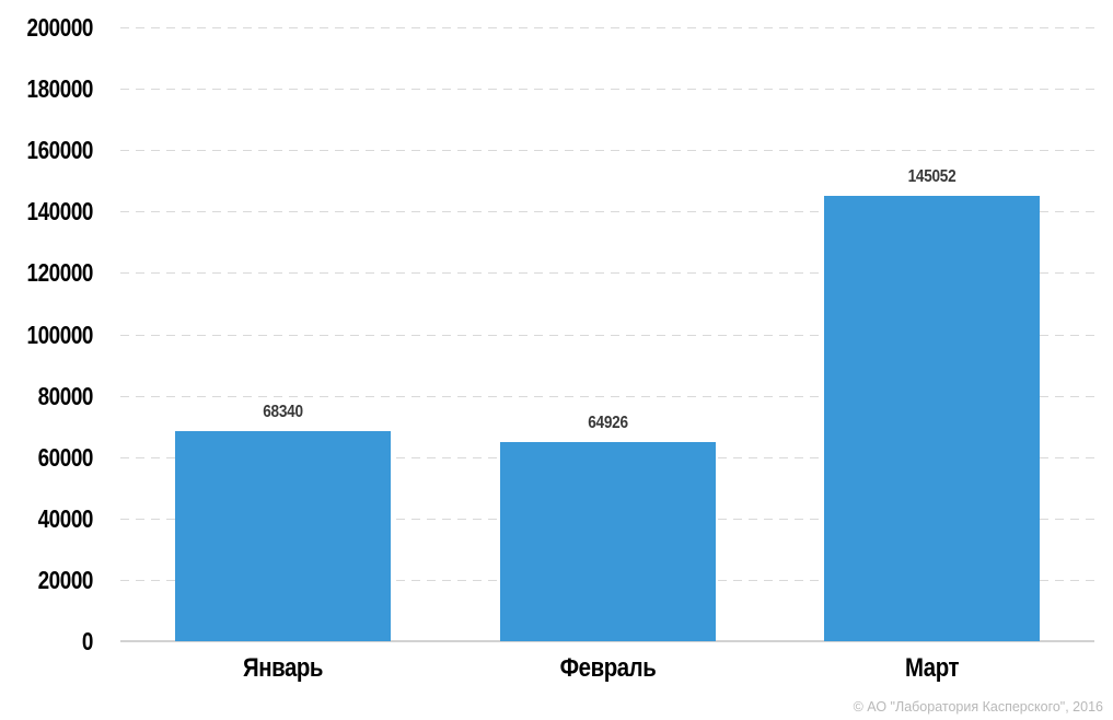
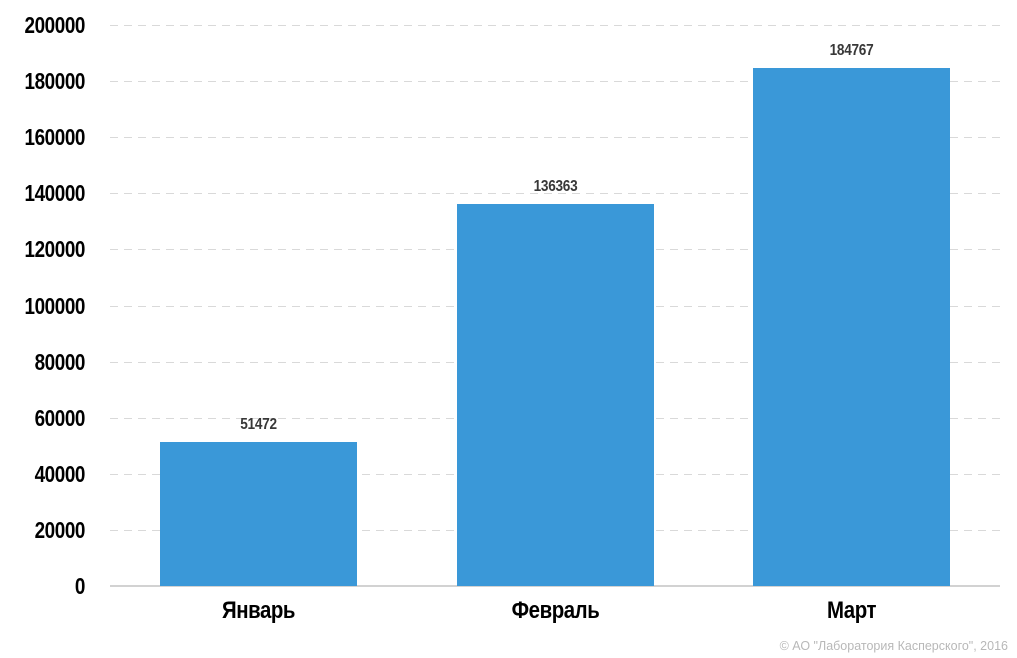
Январь: 68340 -> 51472
Февраль: 64926 -> 136363
Март: 145052 -> 184767
